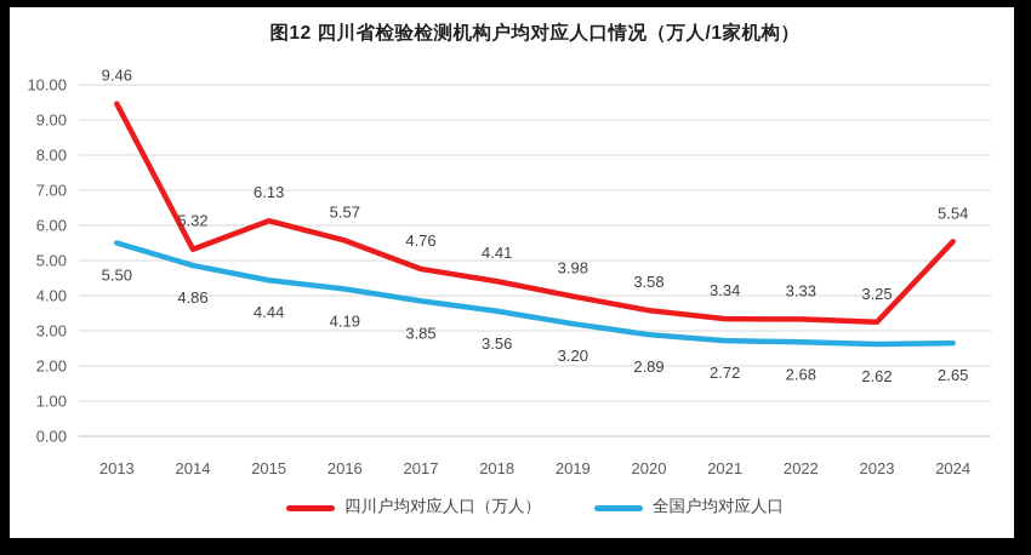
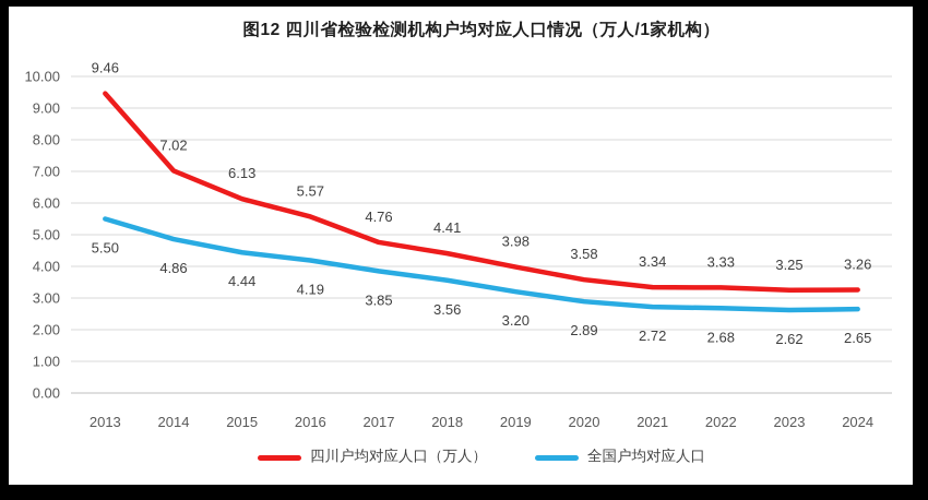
四川户均对应人口（万人）/2014: 5.32 -> 7.02
四川户均对应人口（万人）/2024: 5.54 -> 3.26
